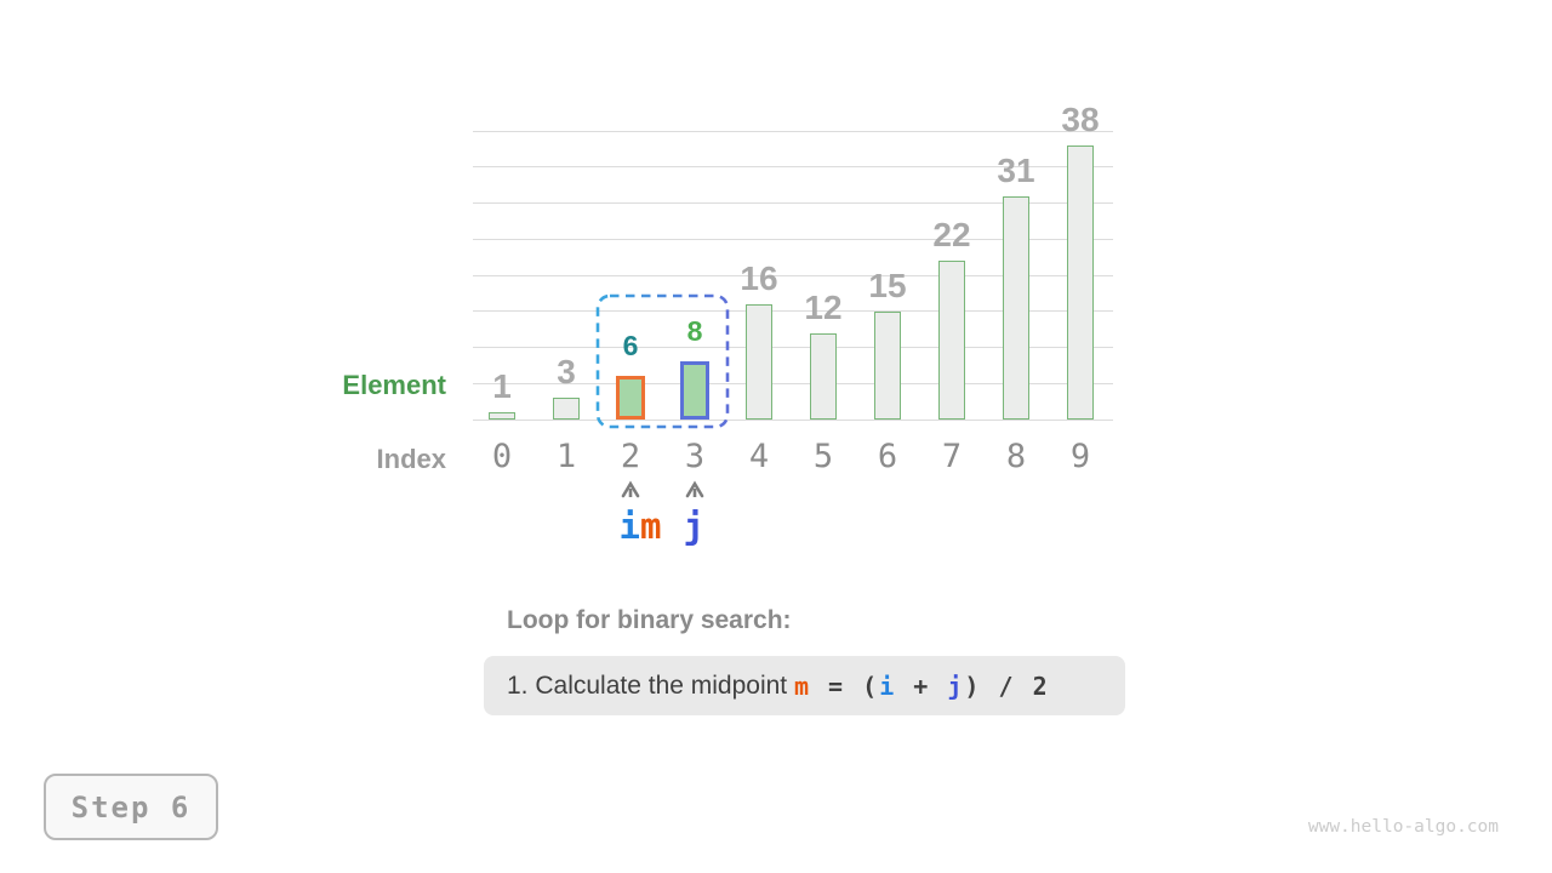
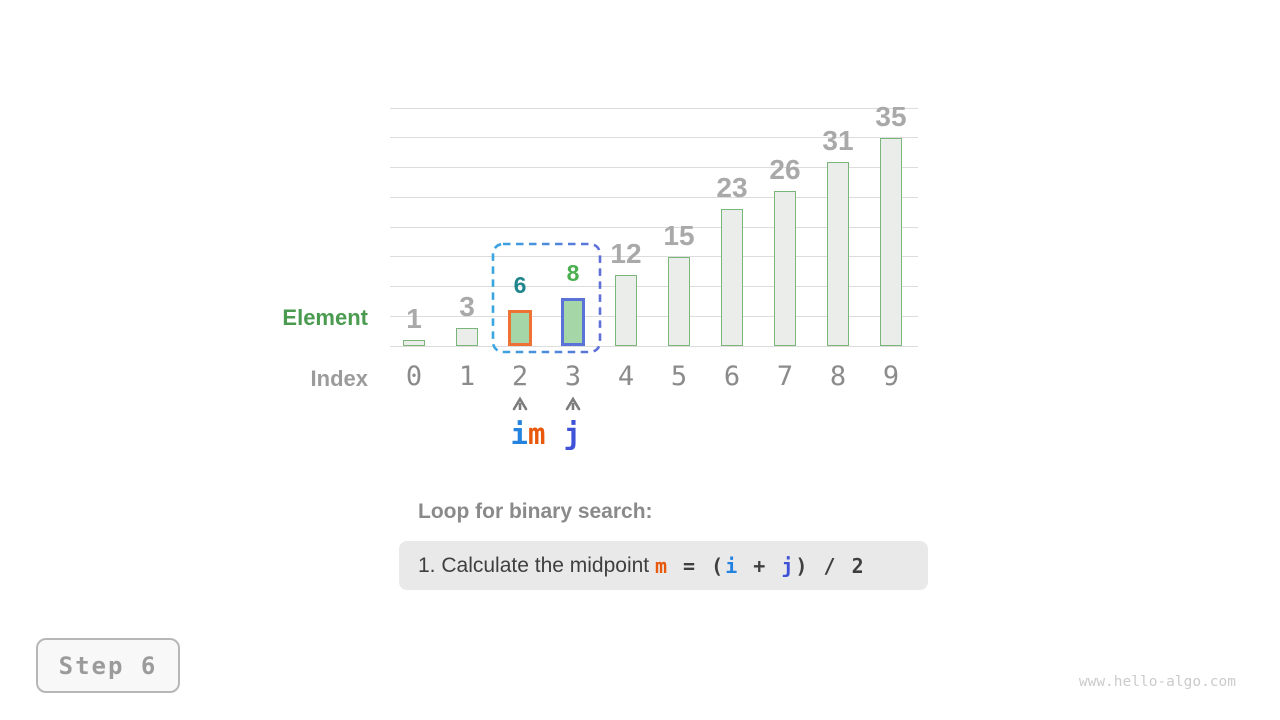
4: 16 -> 12
5: 12 -> 15
6: 15 -> 23
7: 22 -> 26
9: 38 -> 35
